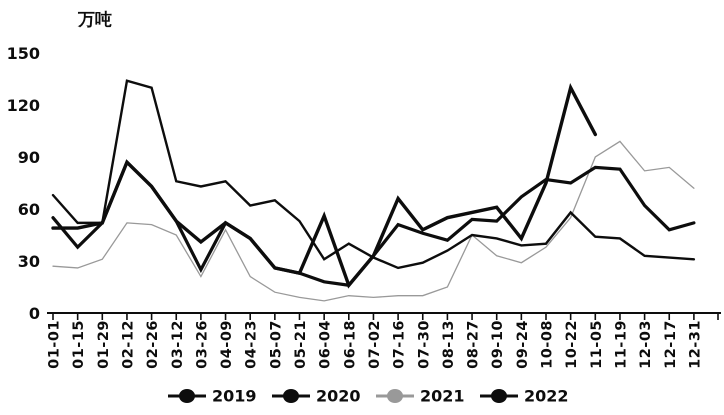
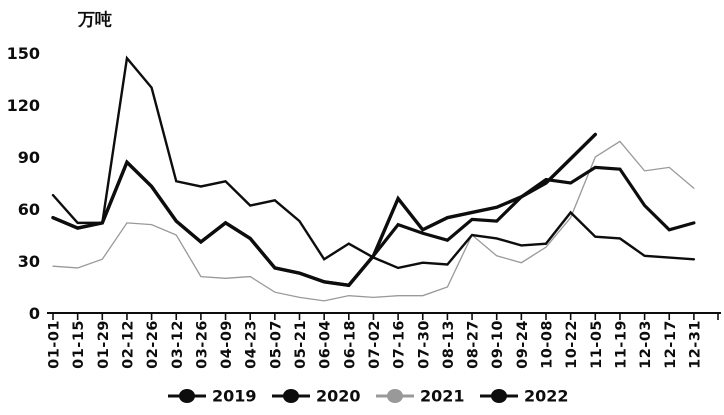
2022/01-01: 49 -> 55
2019/01-15: 38 -> 49
2020/02-12: 134 -> 147
2019/03-26: 25 -> 41
2021/04-09: 48 -> 20
2022/06-04: 56 -> 18
2020/08-13: 36 -> 28
2022/09-24: 43 -> 67
2022/10-22: 130 -> 89
